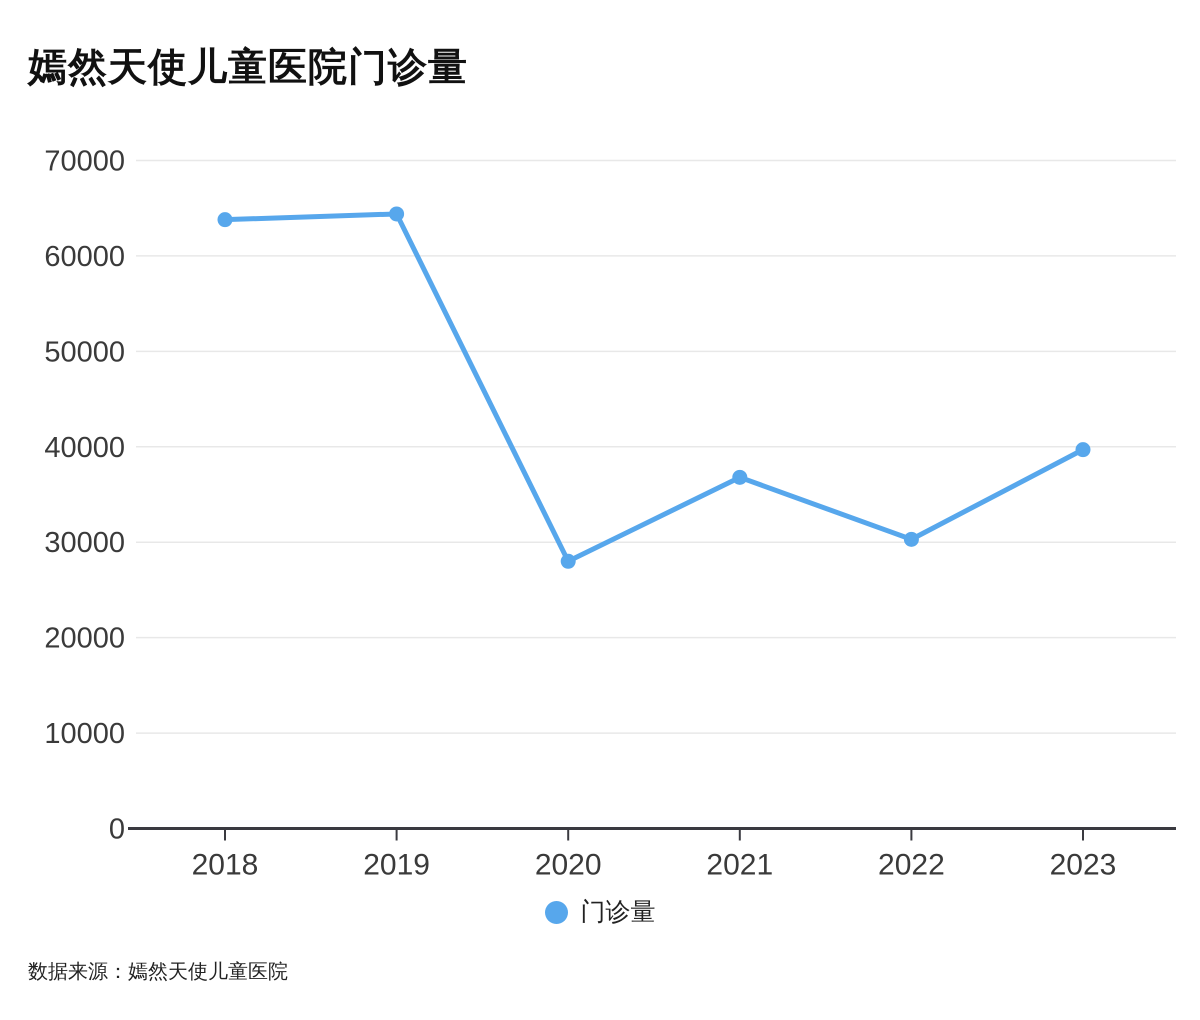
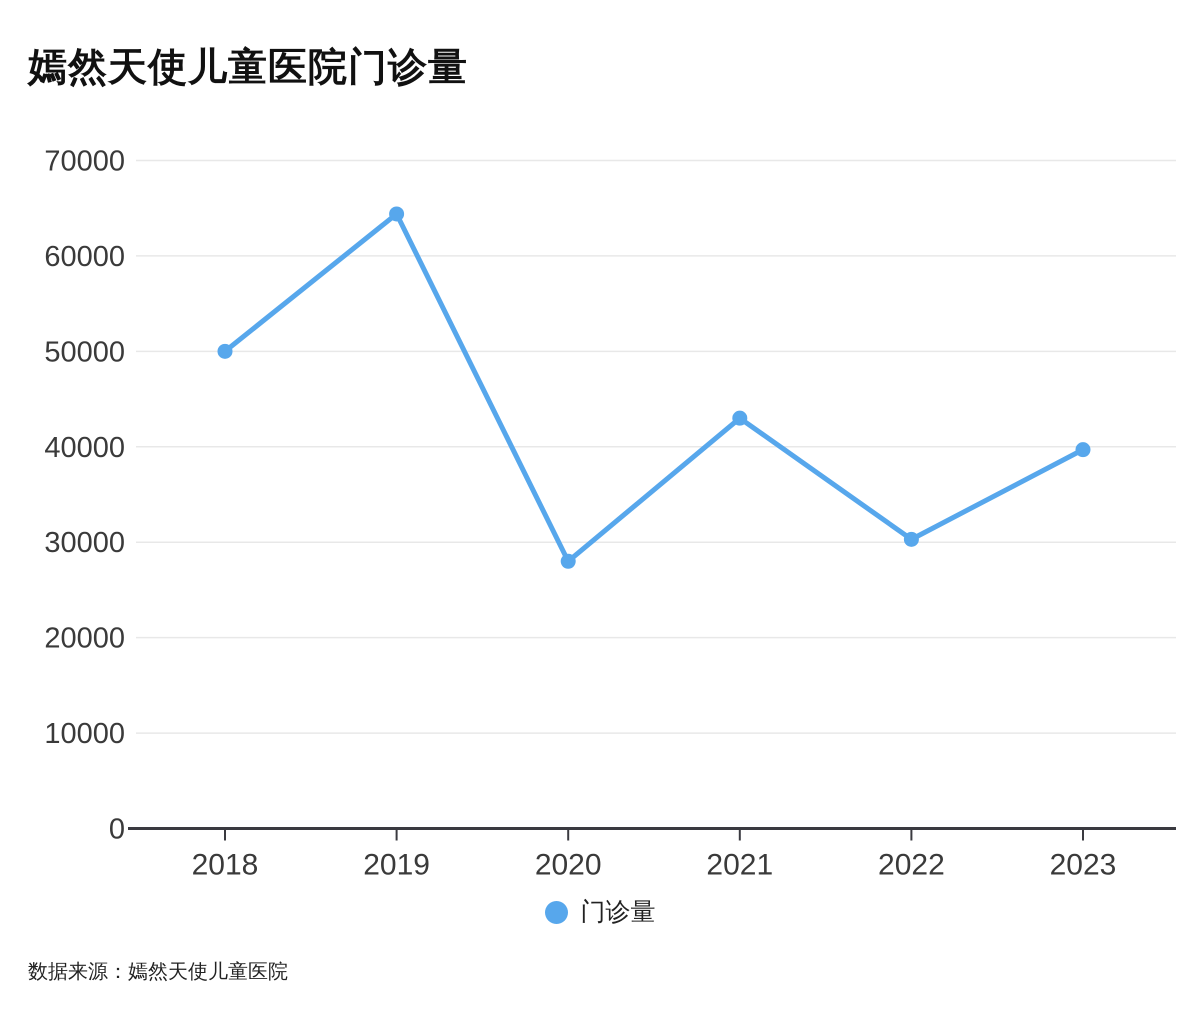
2018: 64000 -> 50000
2021: 37000 -> 43000
